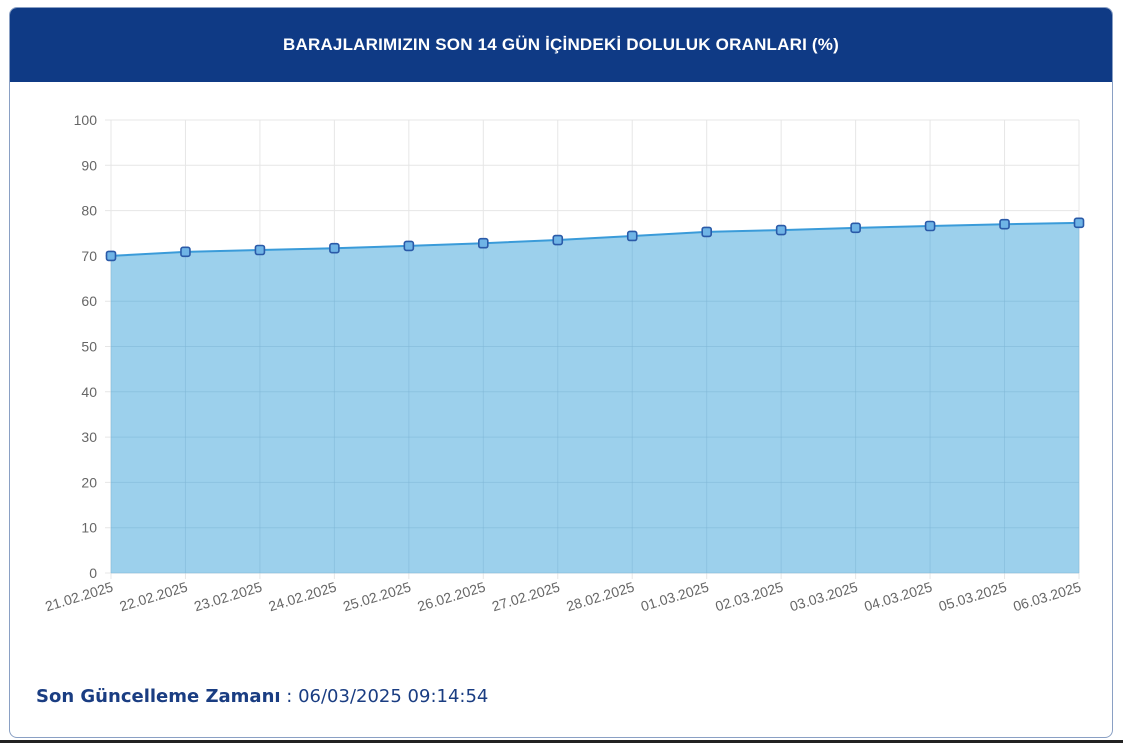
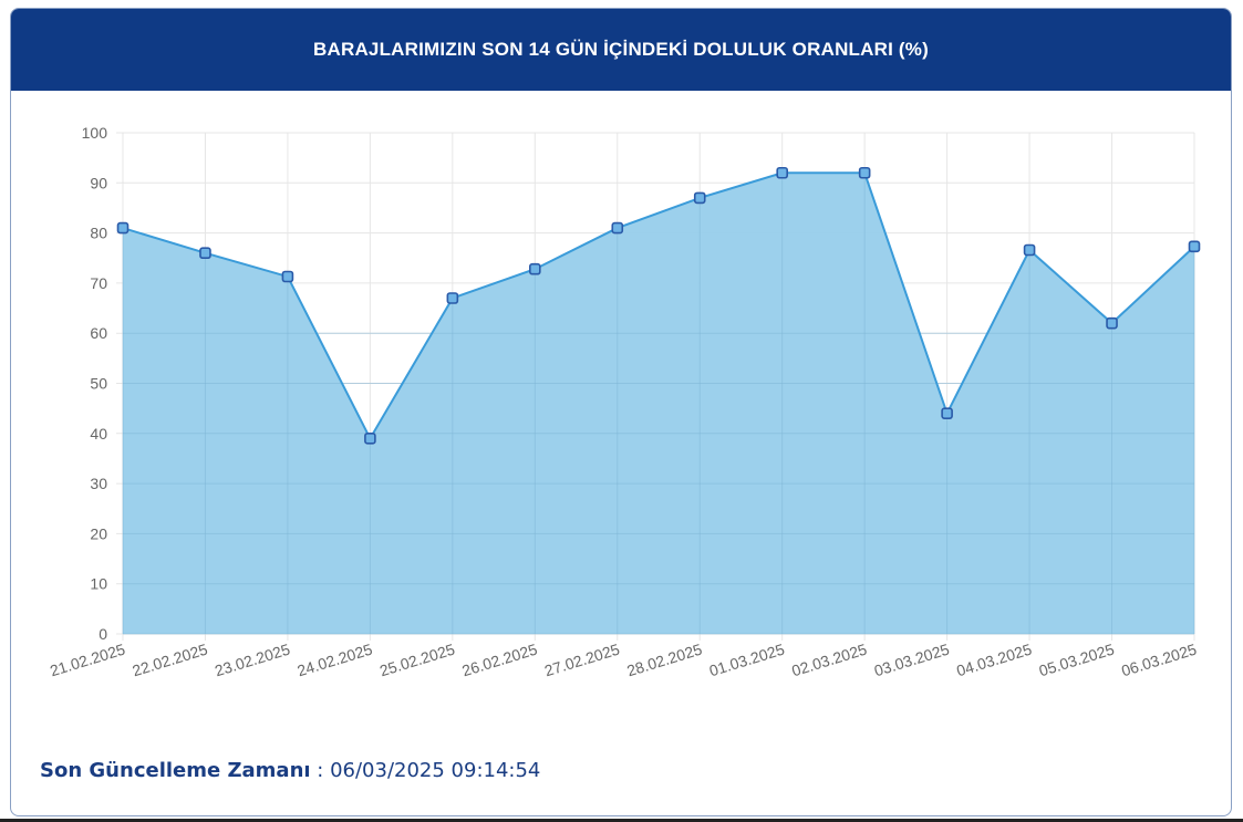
21.02.2025: 70 -> 81
22.02.2025: 71 -> 76
24.02.2025: 72 -> 39
25.02.2025: 72 -> 67
27.02.2025: 74 -> 81
28.02.2025: 74 -> 87
01.03.2025: 75 -> 92
02.03.2025: 76 -> 92
03.03.2025: 76 -> 44
05.03.2025: 77 -> 62
